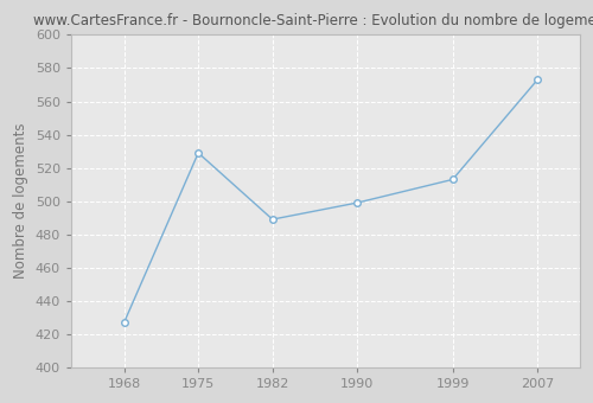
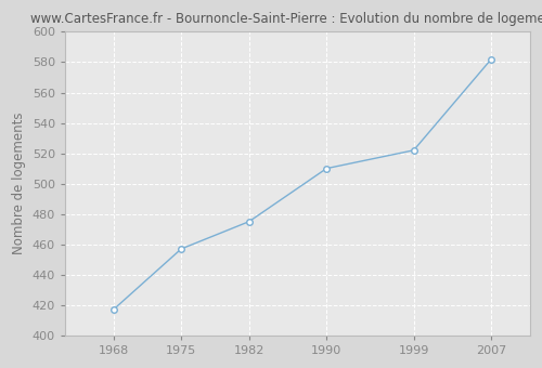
1968: 427 -> 417
1975: 529 -> 457
1982: 489 -> 475
1990: 499 -> 510
1999: 513 -> 522
2007: 573 -> 582
